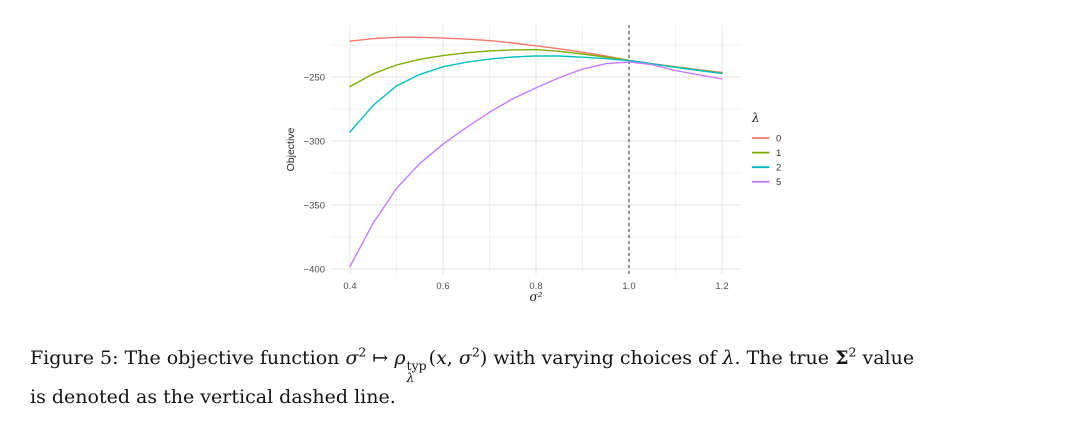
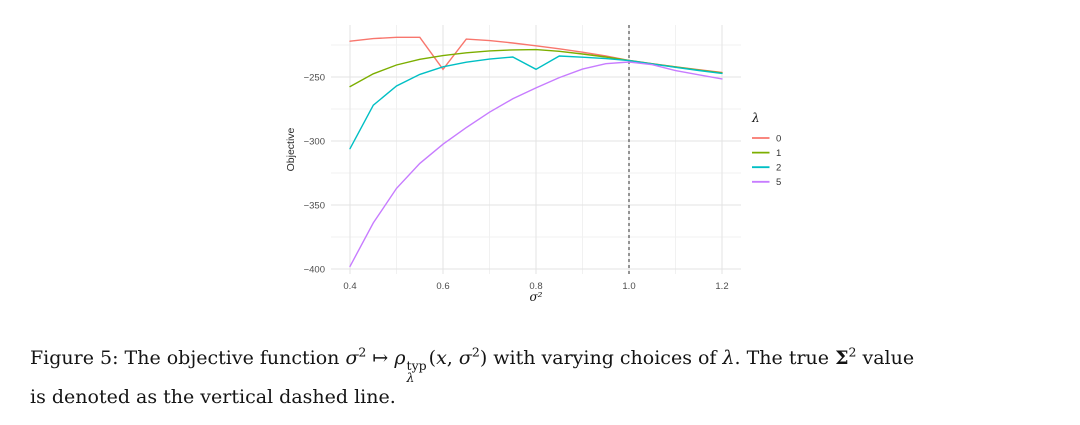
2/0.4: -293 -> -306
0/0.6: -220 -> -244
2/0.8: -234 -> -244
